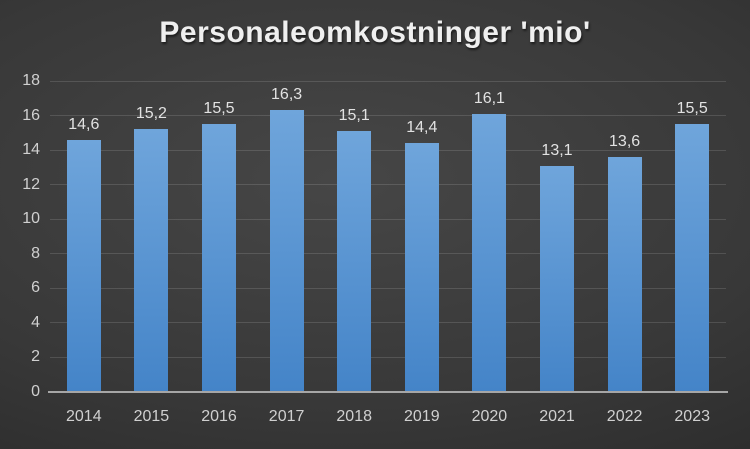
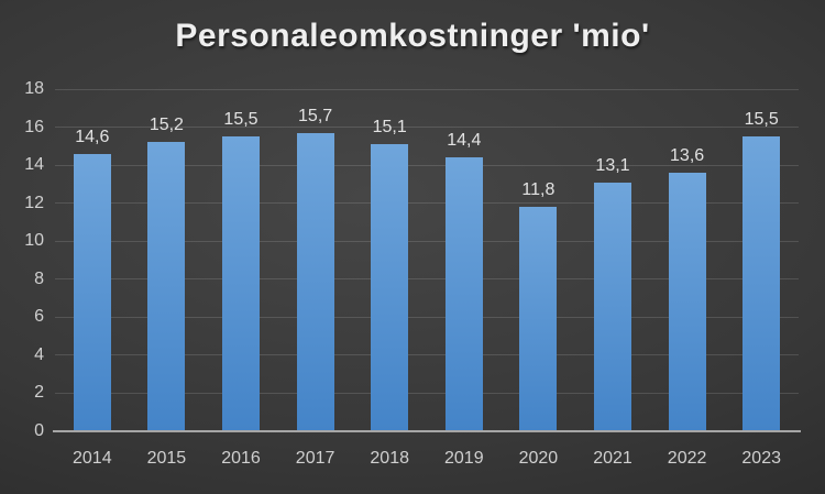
2017: 16,3 -> 15,7
2020: 16,1 -> 11,8
